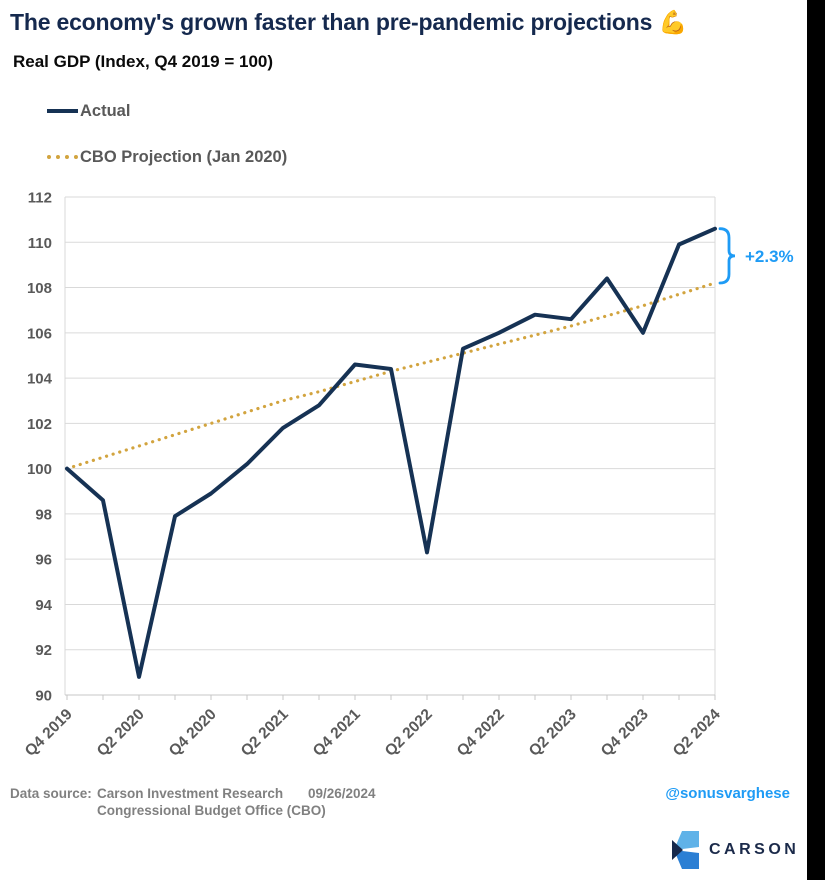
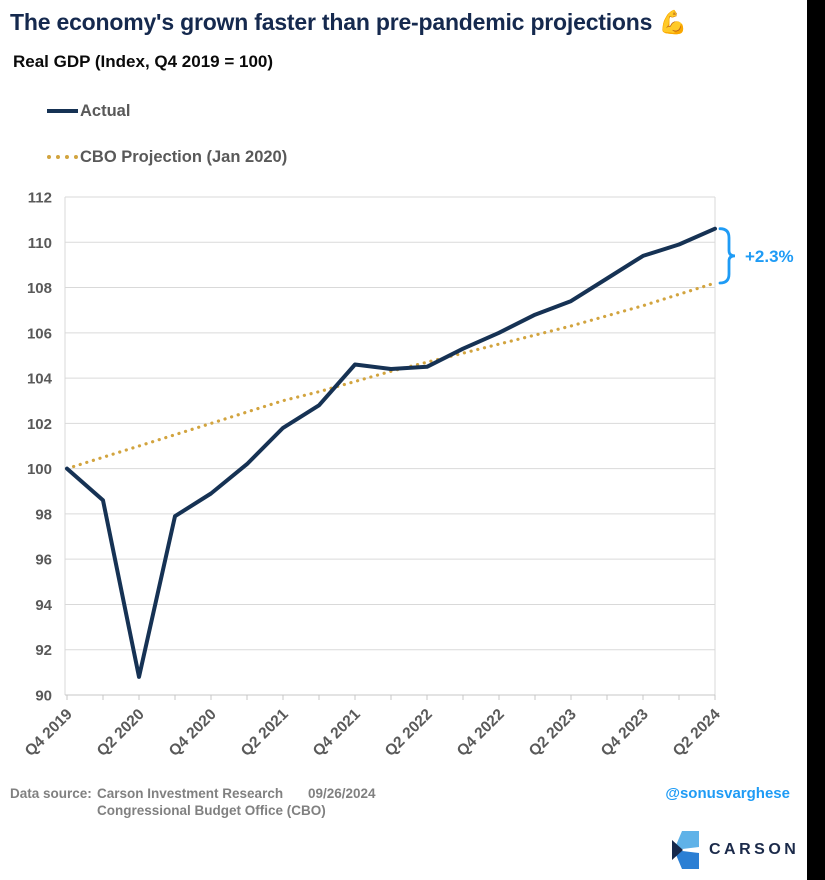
Actual/Q2 2022: 96.3 -> 104.5
Actual/Q2 2023: 106.6 -> 107.4
Actual/Q4 2023: 106.0 -> 109.4
